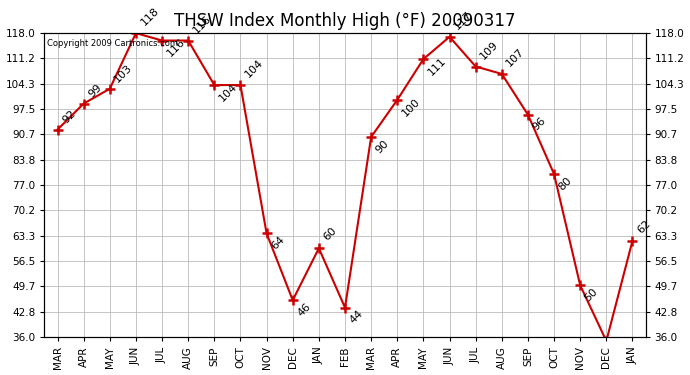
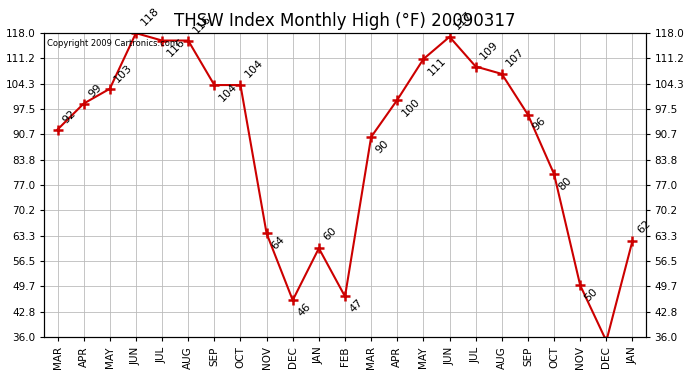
FEB: 44 -> 47
